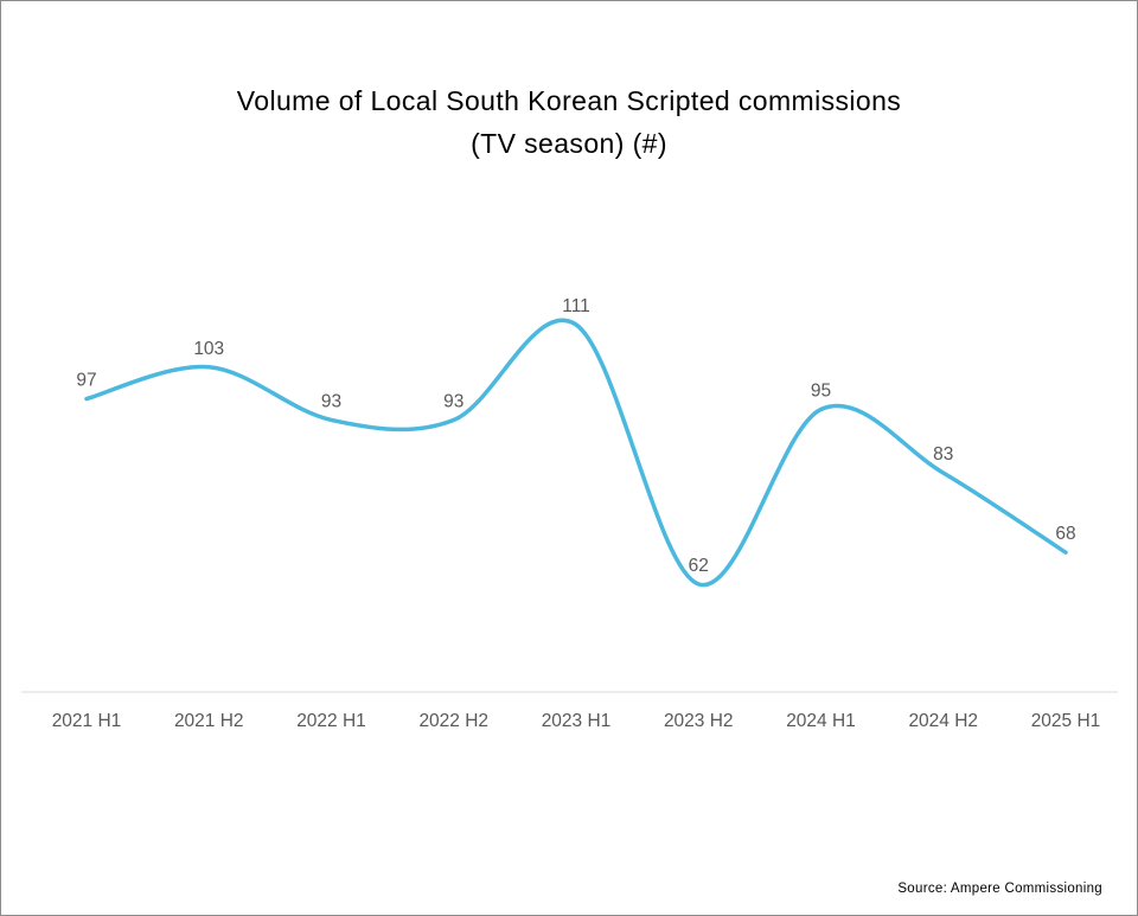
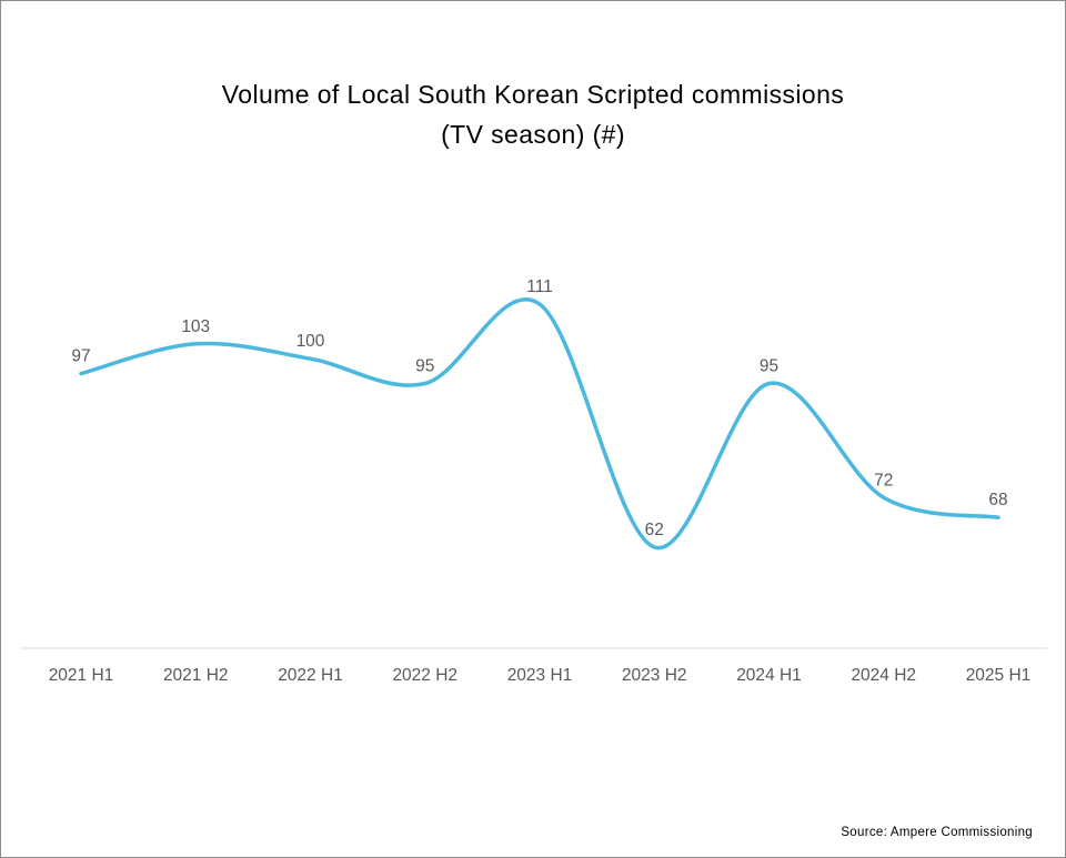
2022 H1: 93 -> 100
2022 H2: 93 -> 95
2024 H2: 83 -> 72
